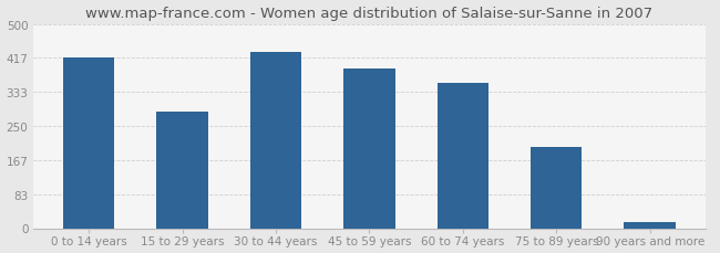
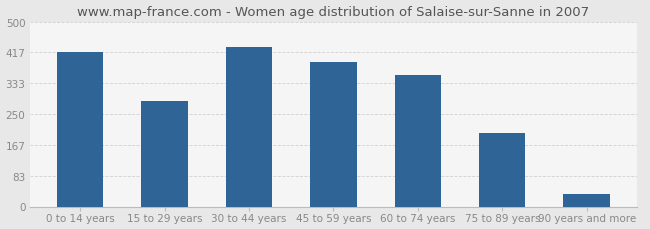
90 years and more: 15 -> 35
